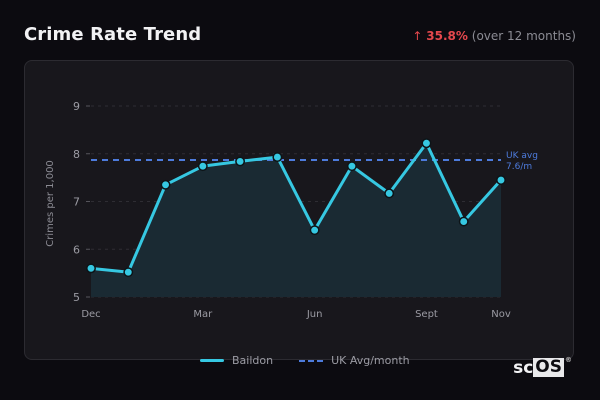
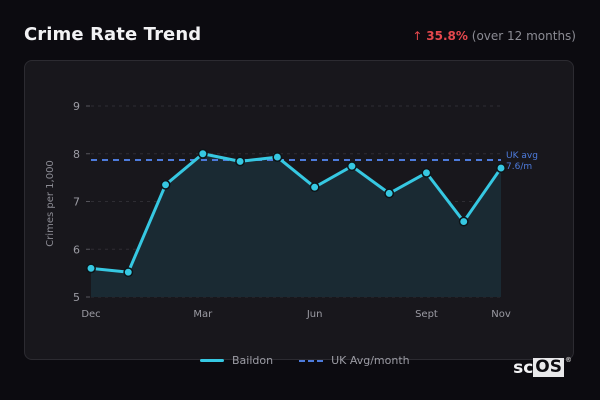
Mar: 7.7 -> 8.0
Jun: 6.4 -> 7.3
Sept: 8.2 -> 7.6
Nov: 7.5 -> 7.7
